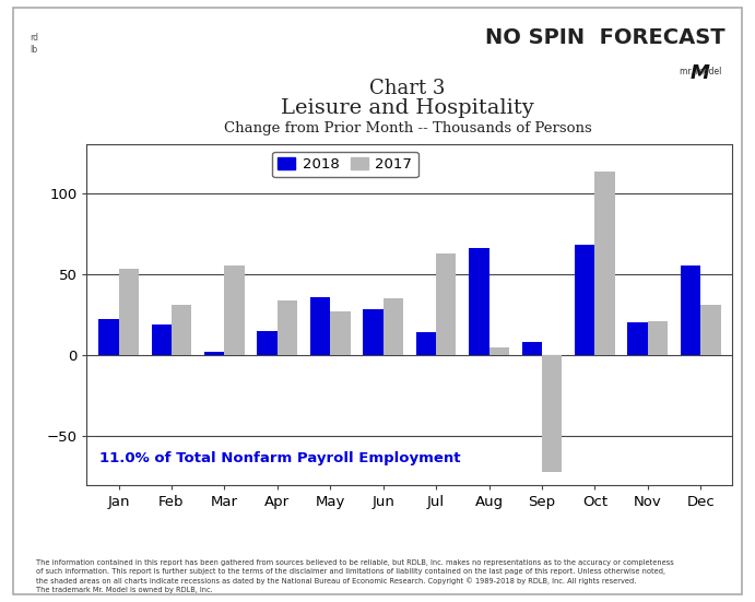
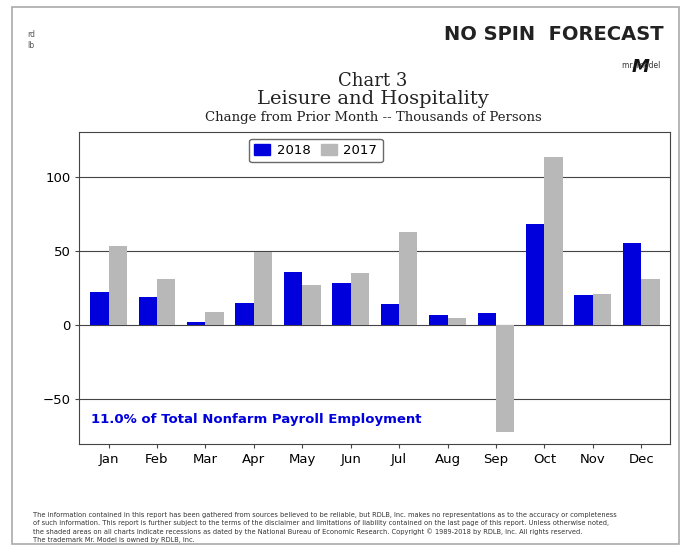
2017/Mar: 55 -> 9
2017/Apr: 34 -> 49
2018/Aug: 66 -> 7
